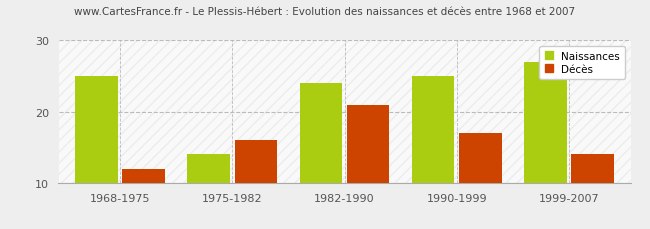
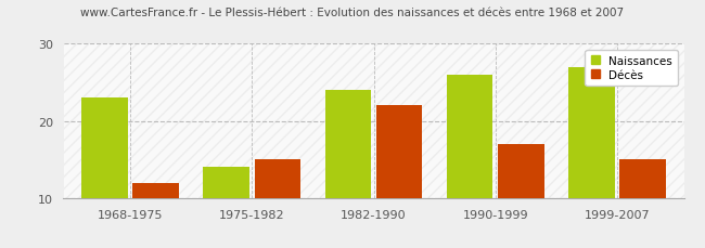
Naissances/1968-1975: 25 -> 23
Décès/1975-1982: 16 -> 15
Décès/1982-1990: 21 -> 22
Naissances/1990-1999: 25 -> 26
Décès/1999-2007: 14 -> 15
